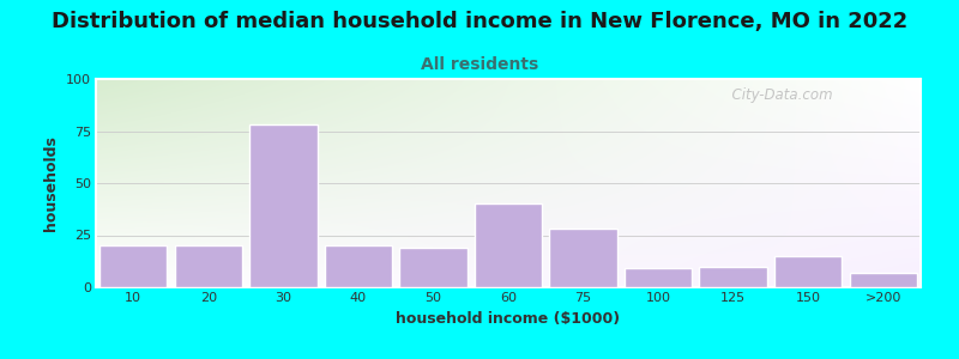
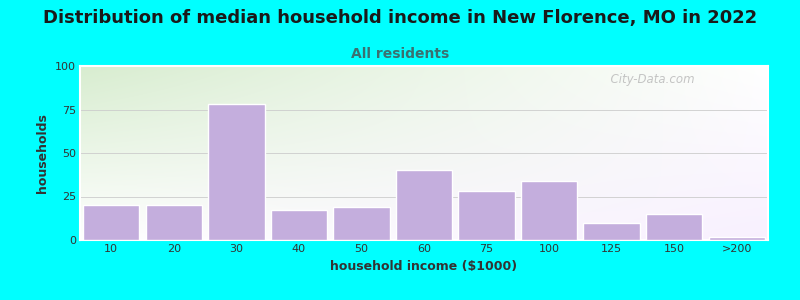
40: 20 -> 17
100: 9 -> 34
>200: 7 -> 2
